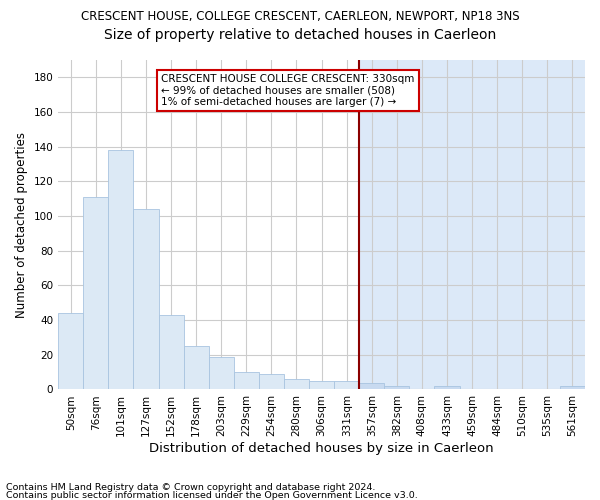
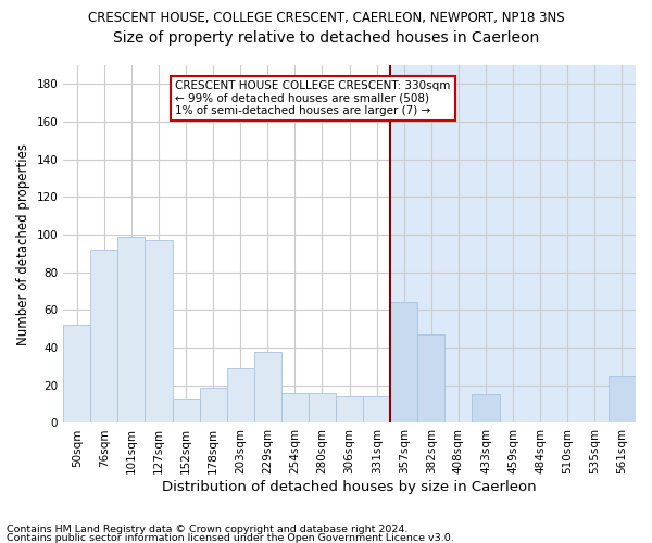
50sqm: 44 -> 52
76sqm: 111 -> 92
101sqm: 138 -> 99
127sqm: 104 -> 97
152sqm: 43 -> 13
178sqm: 25 -> 19
203sqm: 19 -> 29
229sqm: 10 -> 38
254sqm: 9 -> 16
280sqm: 6 -> 16
306sqm: 5 -> 14
331sqm: 5 -> 14
357sqm: 4 -> 64
382sqm: 2 -> 47
433sqm: 2 -> 15
561sqm: 2 -> 25
